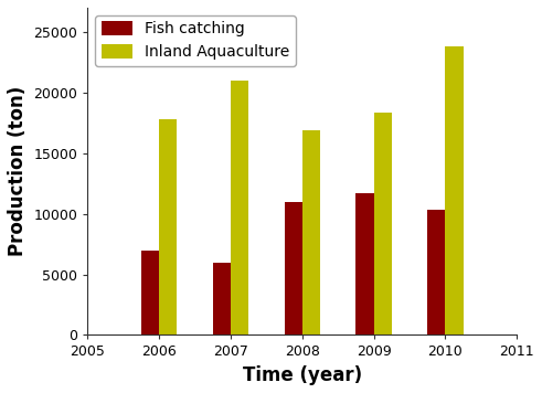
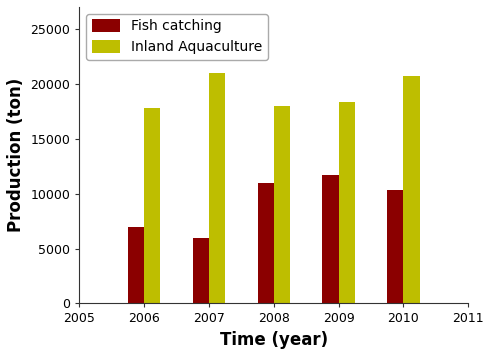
Inland Aquaculture/2008: 16900 -> 18000
Inland Aquaculture/2010: 23800 -> 20700
